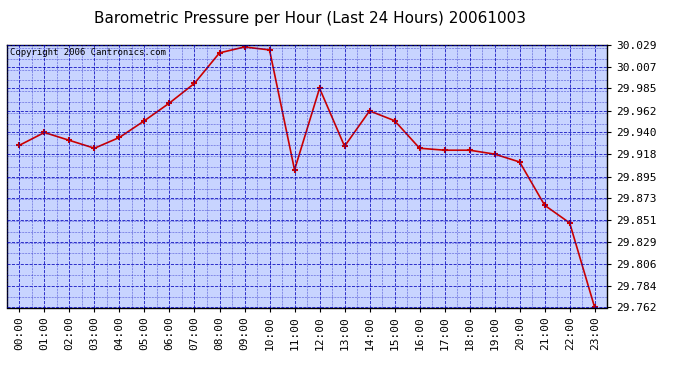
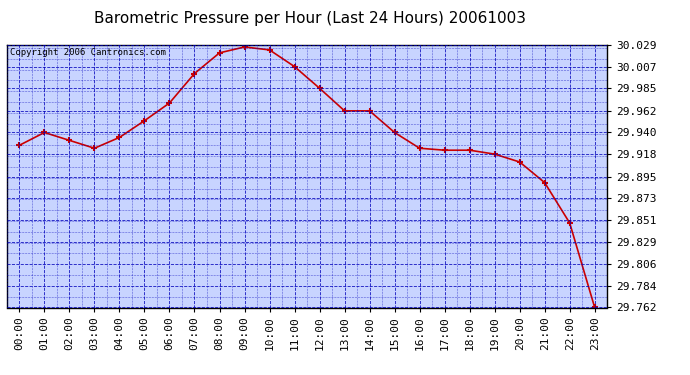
07:00: 29.990 -> 30.000
11:00: 29.902 -> 30.007
13:00: 29.926 -> 29.962
15:00: 29.952 -> 29.940
21:00: 29.866 -> 29.889
